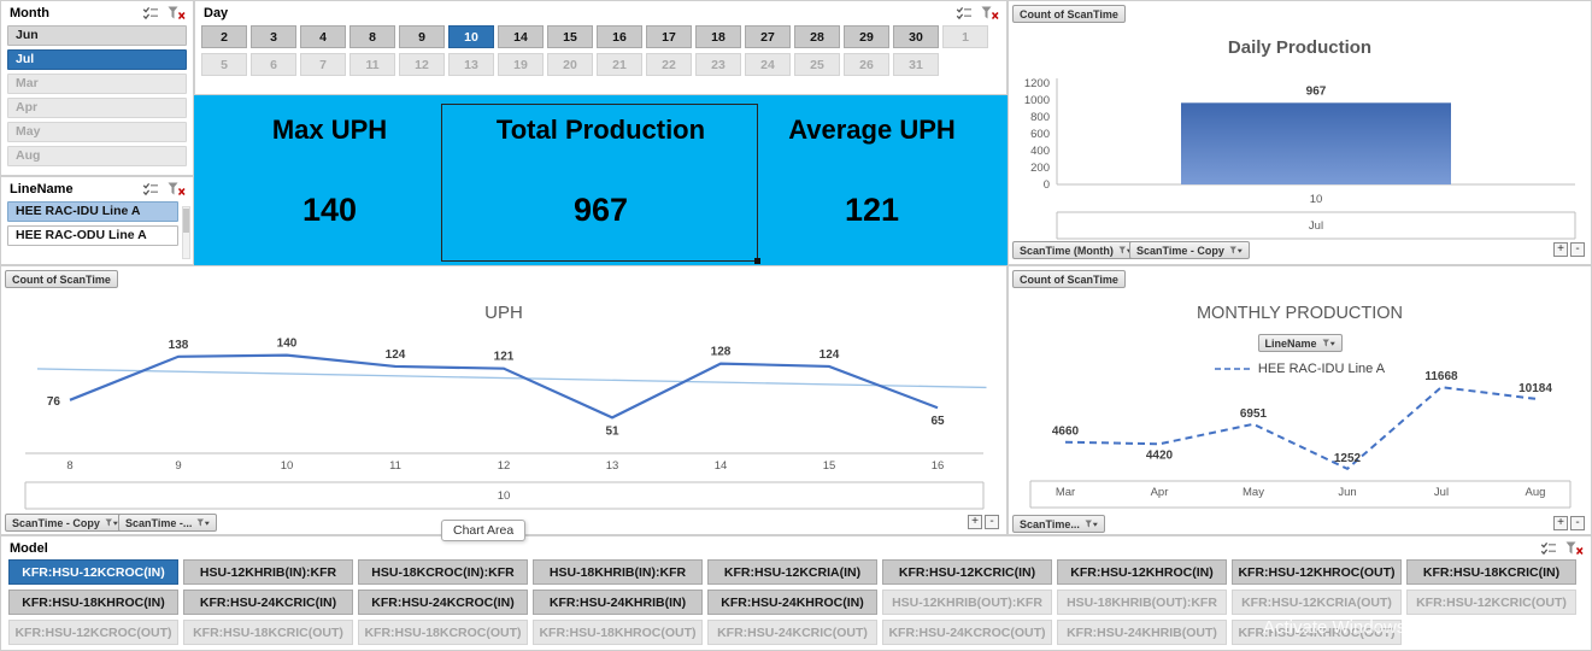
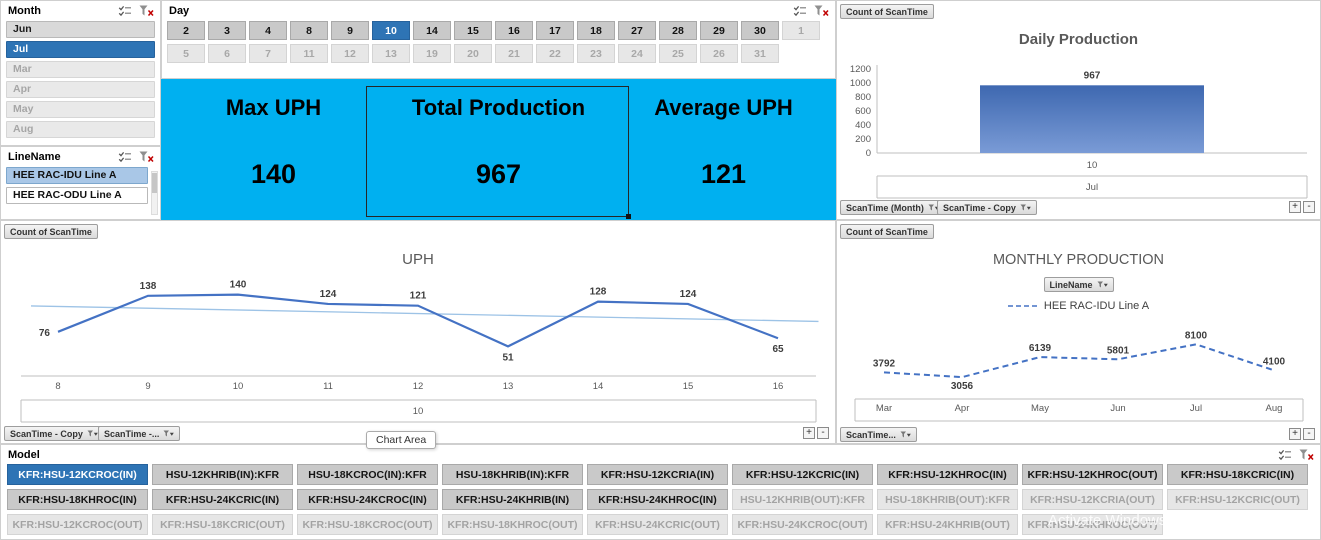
MONTHLY PRODUCTION/Mar: 4660 -> 3792
MONTHLY PRODUCTION/Apr: 4420 -> 3056
MONTHLY PRODUCTION/May: 6951 -> 6139
MONTHLY PRODUCTION/Jun: 1252 -> 5801
MONTHLY PRODUCTION/Jul: 11668 -> 8100
MONTHLY PRODUCTION/Aug: 10184 -> 4100
